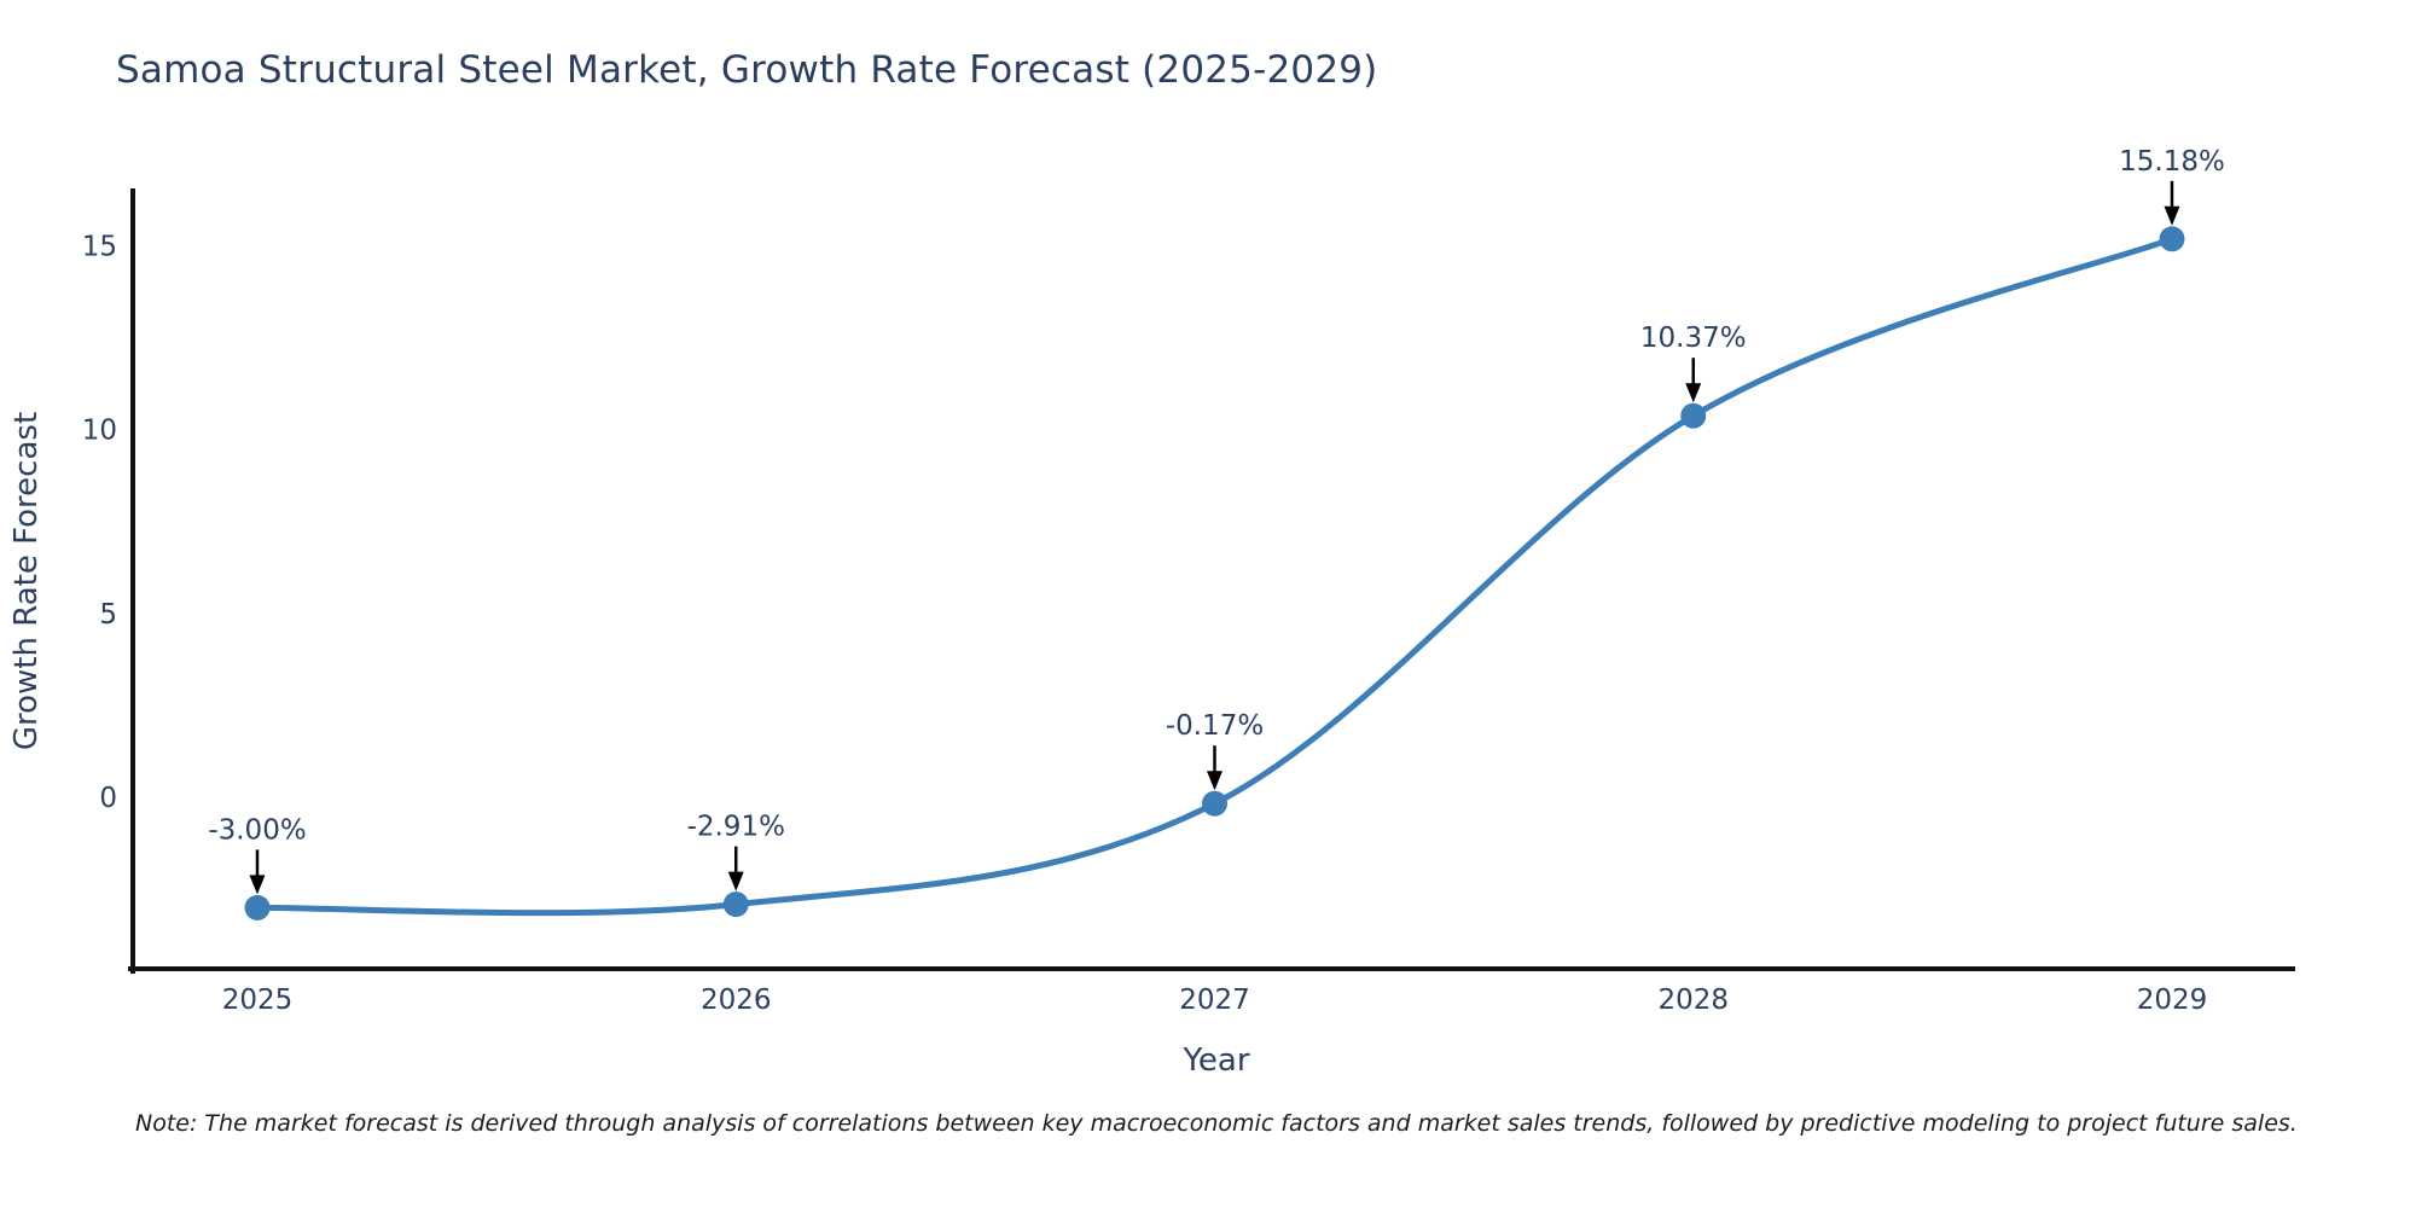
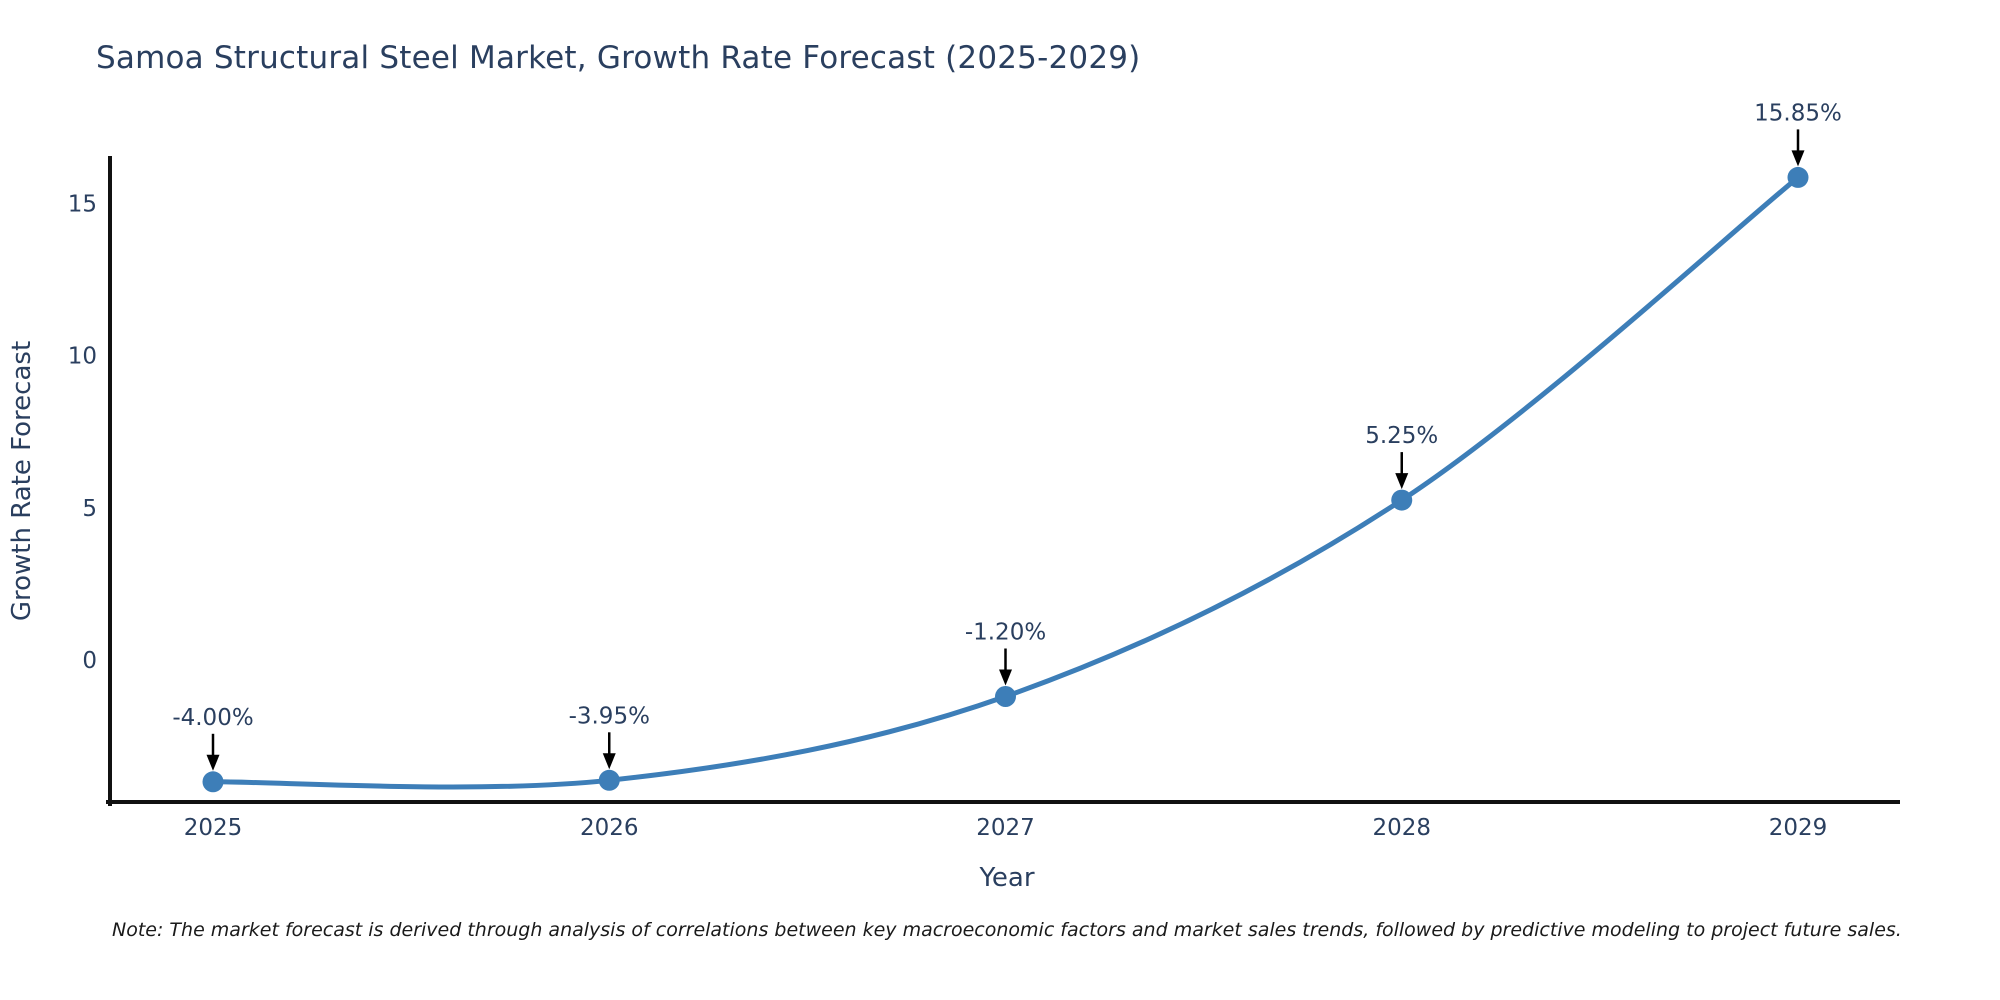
2025: -3.00% -> -4.00%
2026: -2.91% -> -3.95%
2027: -0.17% -> -1.20%
2028: 10.37% -> 5.25%
2029: 15.18% -> 15.85%
